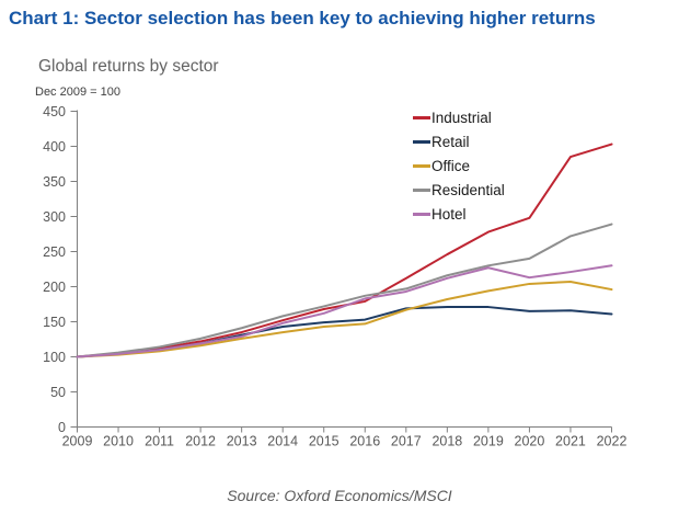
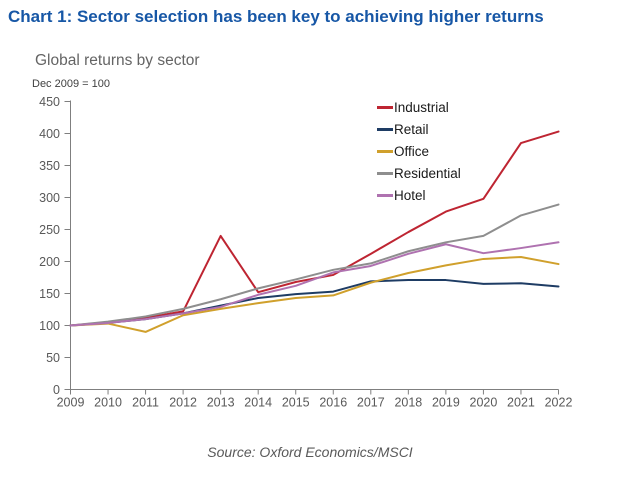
Office/2011: 110 -> 90
Industrial/2013: 140 -> 240
